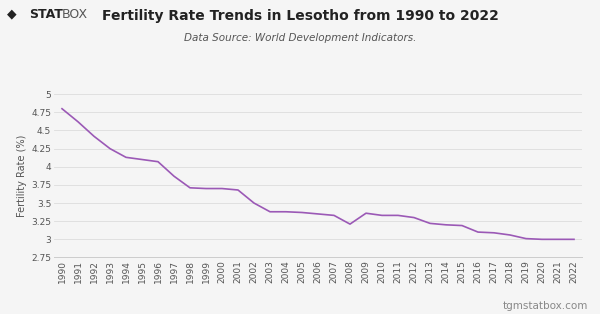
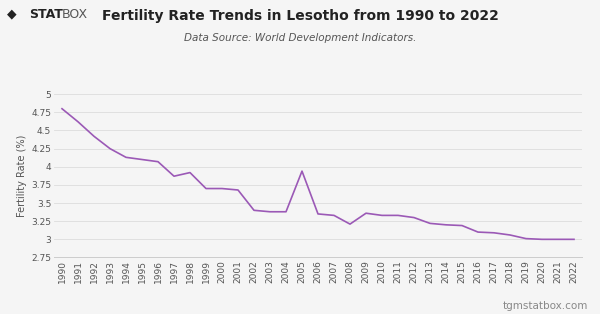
1998: 3.71 -> 3.92
2002: 3.50 -> 3.40
2005: 3.37 -> 3.94
